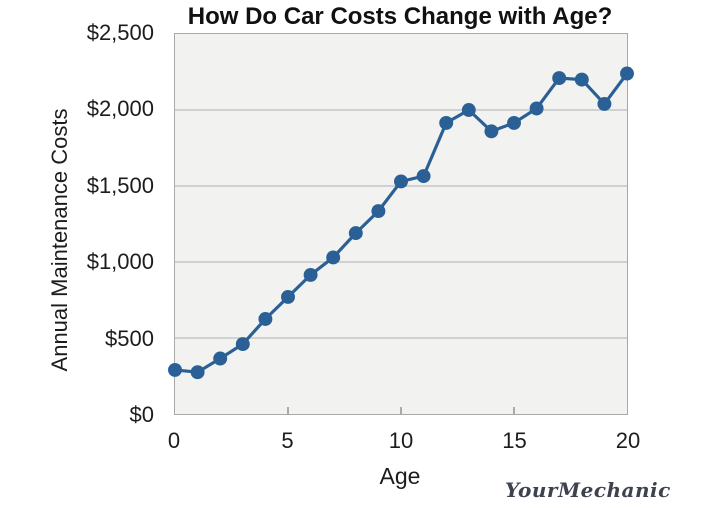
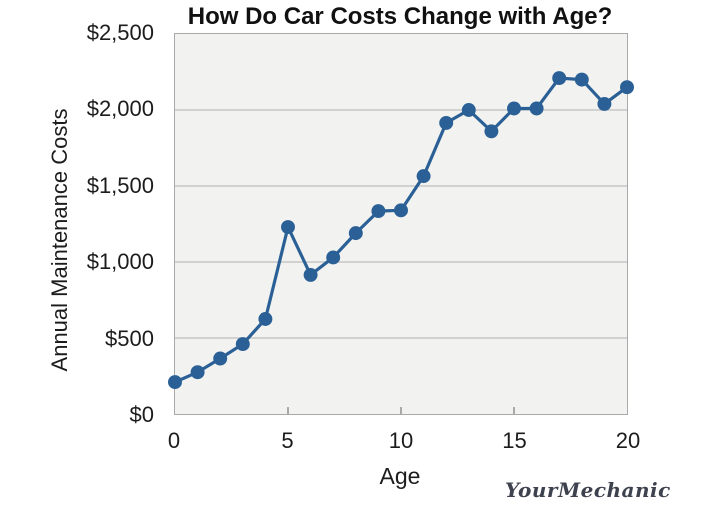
0: $290 -> $210
5: $770 -> $1230
10: $1530 -> $1340
15: $1920 -> $2010
20: $2240 -> $2150
